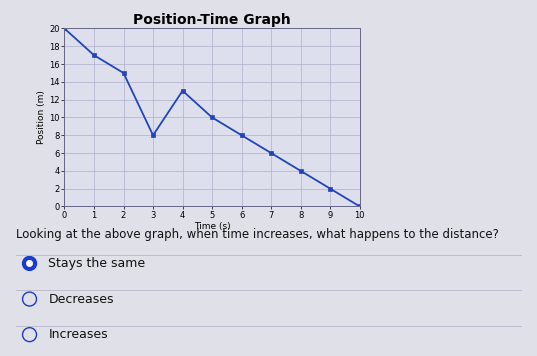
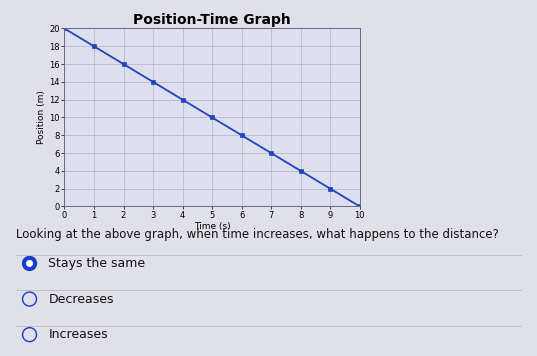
1: 17 -> 18
2: 15 -> 16
3: 8 -> 14
4: 13 -> 12
